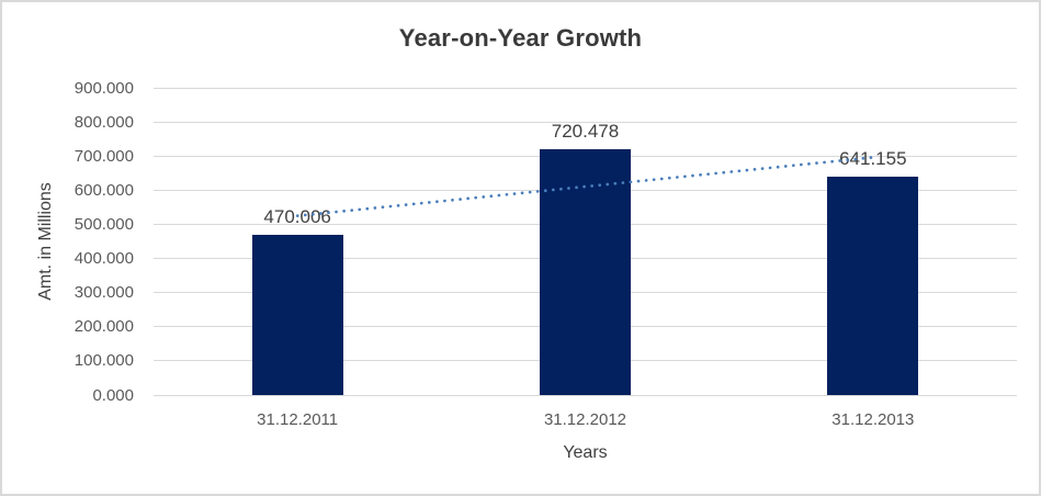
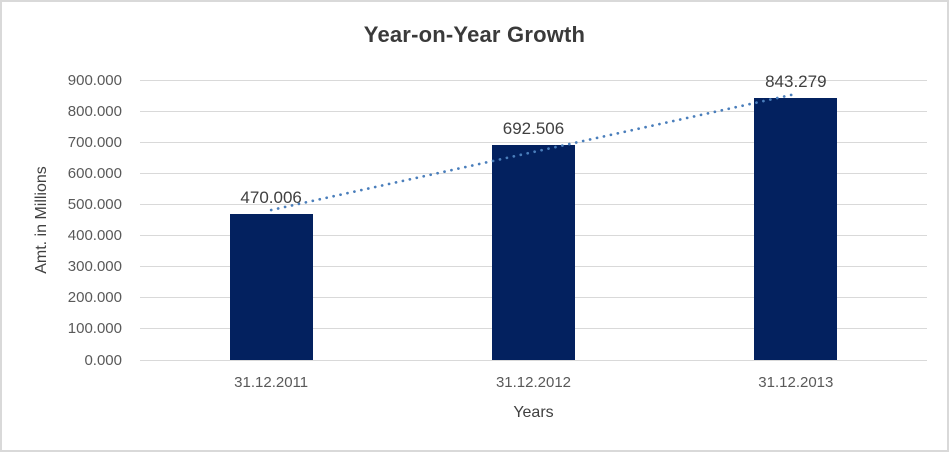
31.12.2012: 720.478 -> 692.506
31.12.2013: 641.155 -> 843.279
